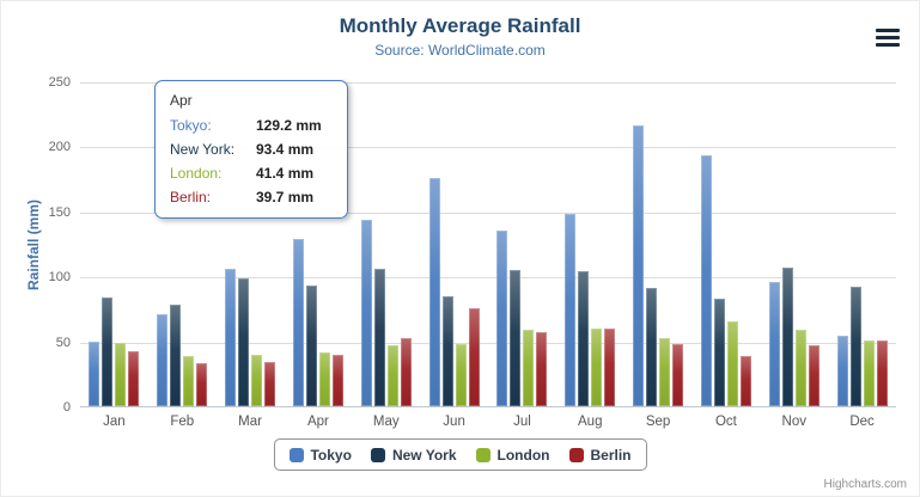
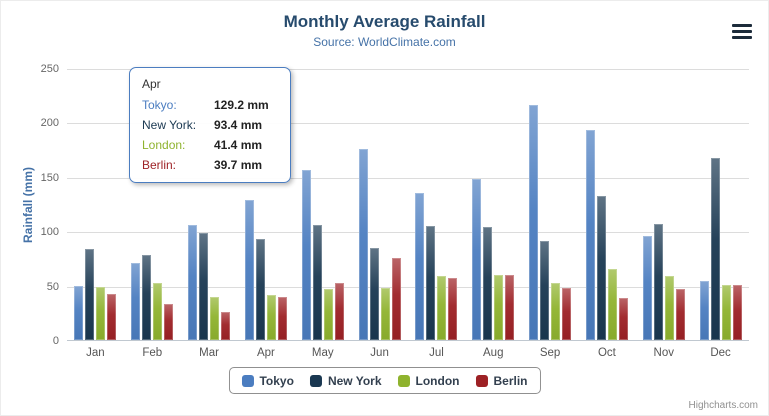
London/Feb: 39 -> 53
Berlin/Mar: 34 -> 26
Tokyo/May: 144 -> 157
New York/Oct: 84 -> 133
New York/Dec: 92 -> 168
